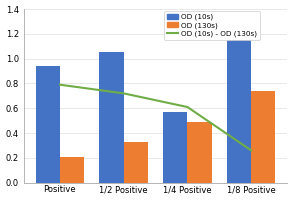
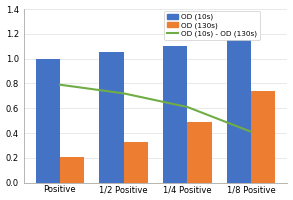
OD (10s)/Positive: 0.94 -> 1.00
OD (10s)/1/4 Positive: 0.57 -> 1.10
OD (10s) - OD (130s)/1/8 Positive: 0.26 -> 0.41
